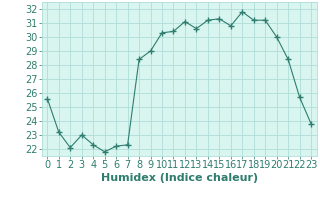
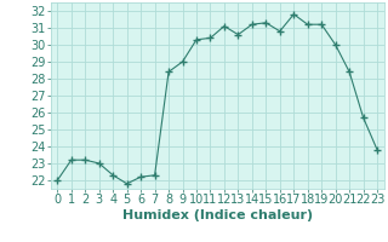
0: 25.6 -> 22.0
2: 22.1 -> 23.2
